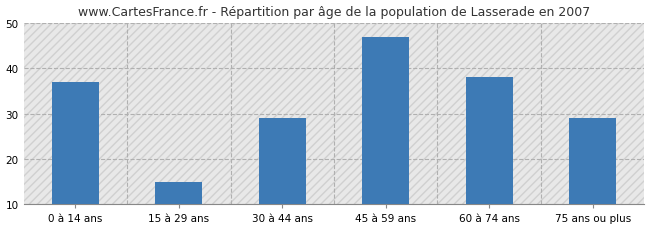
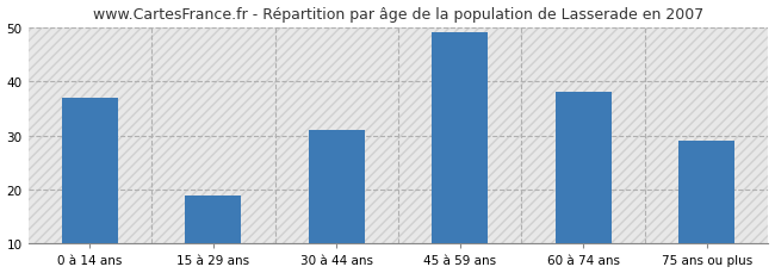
15 à 29 ans: 15 -> 19
30 à 44 ans: 29 -> 31
45 à 59 ans: 47 -> 49
